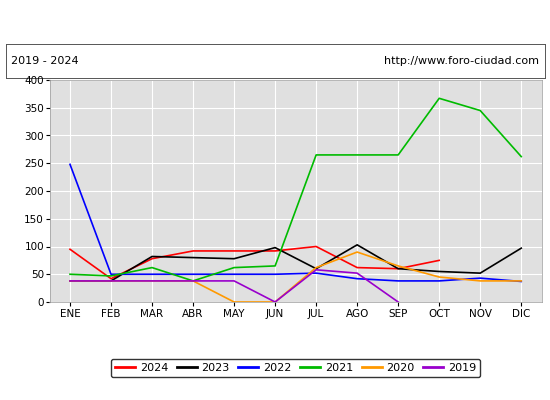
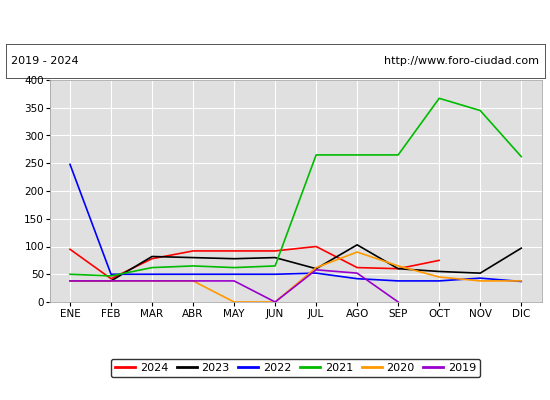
2021/ABR: 38 -> 65
2023/JUN: 98 -> 80
